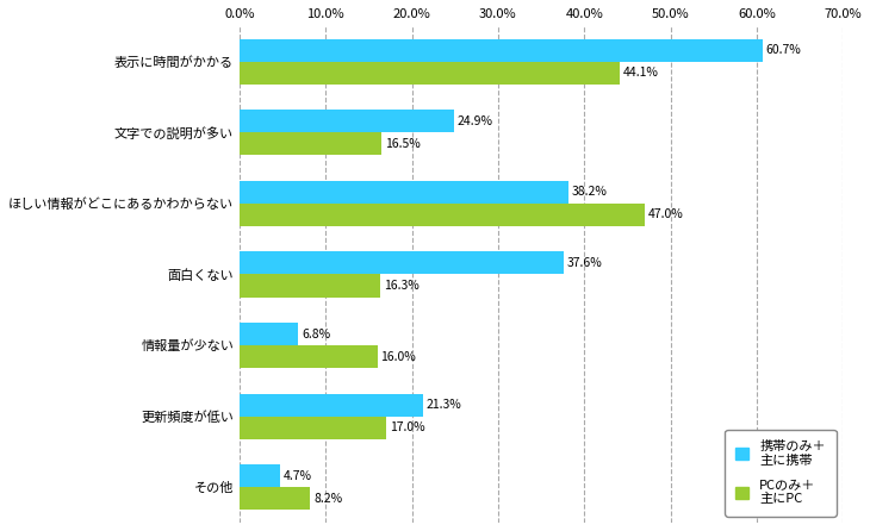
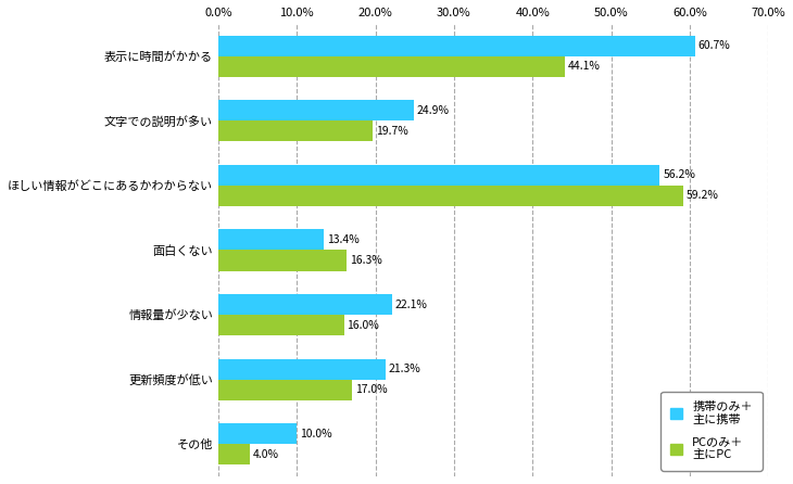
PCのみ＋ 主にPC/文字での説明が多い: 16.5% -> 19.7%
携帯のみ＋ 主に携帯/ほしい情報がどこにあるかわからない: 38.2% -> 56.2%
PCのみ＋ 主にPC/ほしい情報がどこにあるかわからない: 47.0% -> 59.2%
携帯のみ＋ 主に携帯/面白くない: 37.6% -> 13.4%
携帯のみ＋ 主に携帯/情報量が少ない: 6.8% -> 22.1%
携帯のみ＋ 主に携帯/その他: 4.7% -> 10.0%
PCのみ＋ 主にPC/その他: 8.2% -> 4.0%
